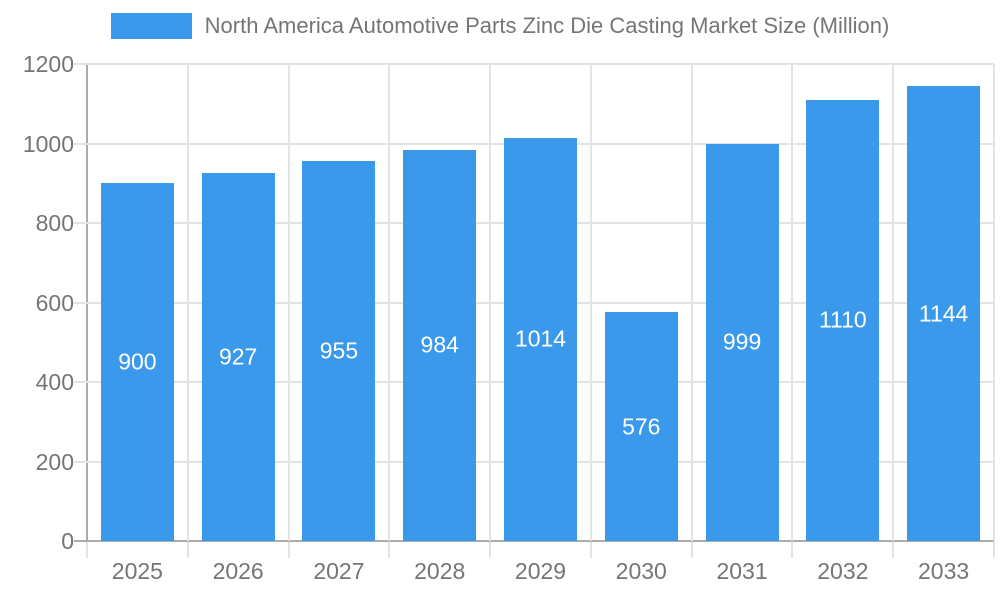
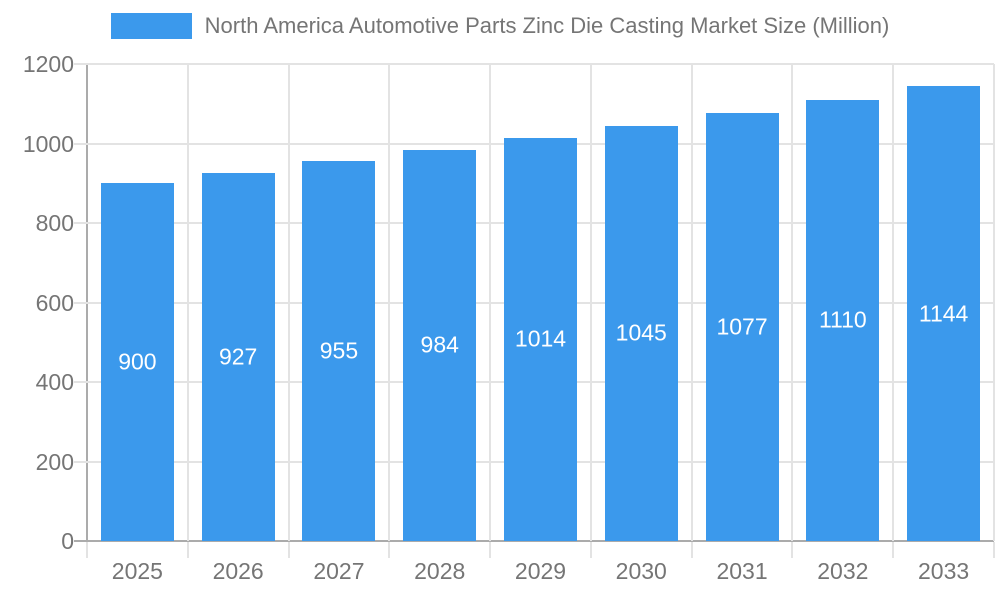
2030: 576 -> 1045
2031: 999 -> 1077
